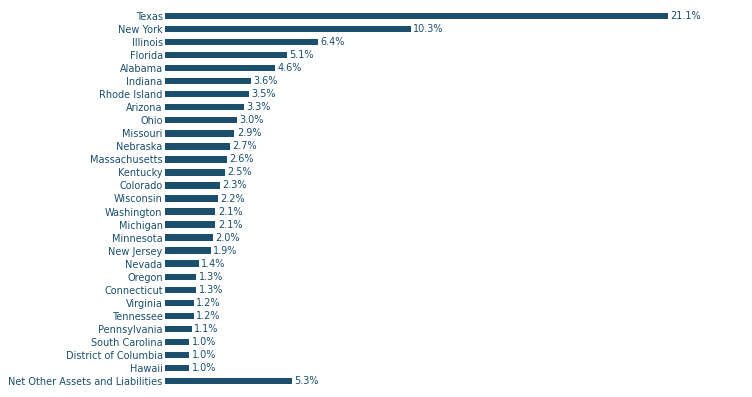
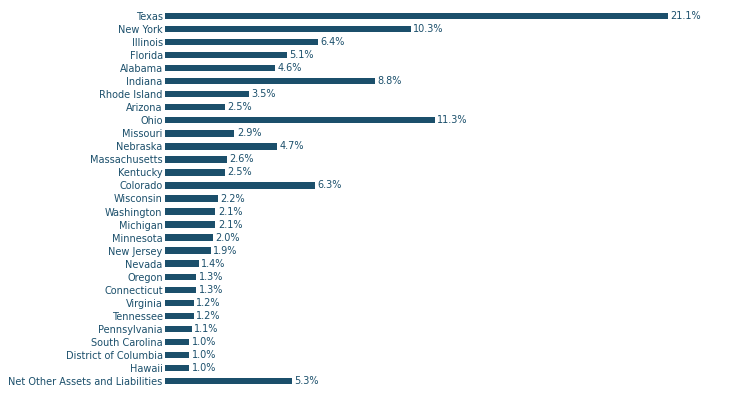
Indiana: 3.6% -> 8.8%
Arizona: 3.3% -> 2.5%
Ohio: 3.0% -> 11.3%
Nebraska: 2.7% -> 4.7%
Colorado: 2.3% -> 6.3%
